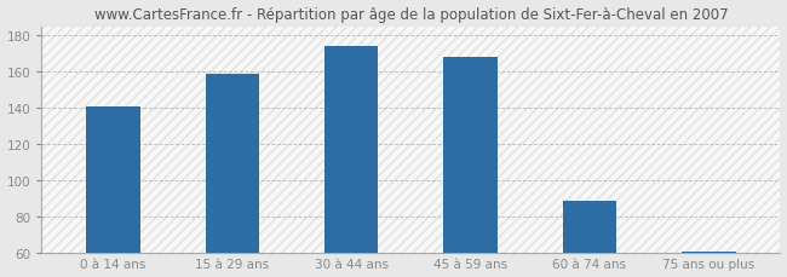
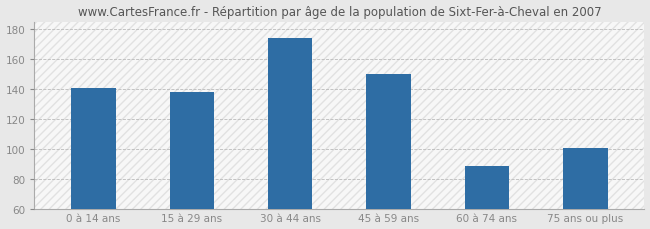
15 à 29 ans: 159 -> 138
45 à 59 ans: 168 -> 150
75 ans ou plus: 61 -> 101
